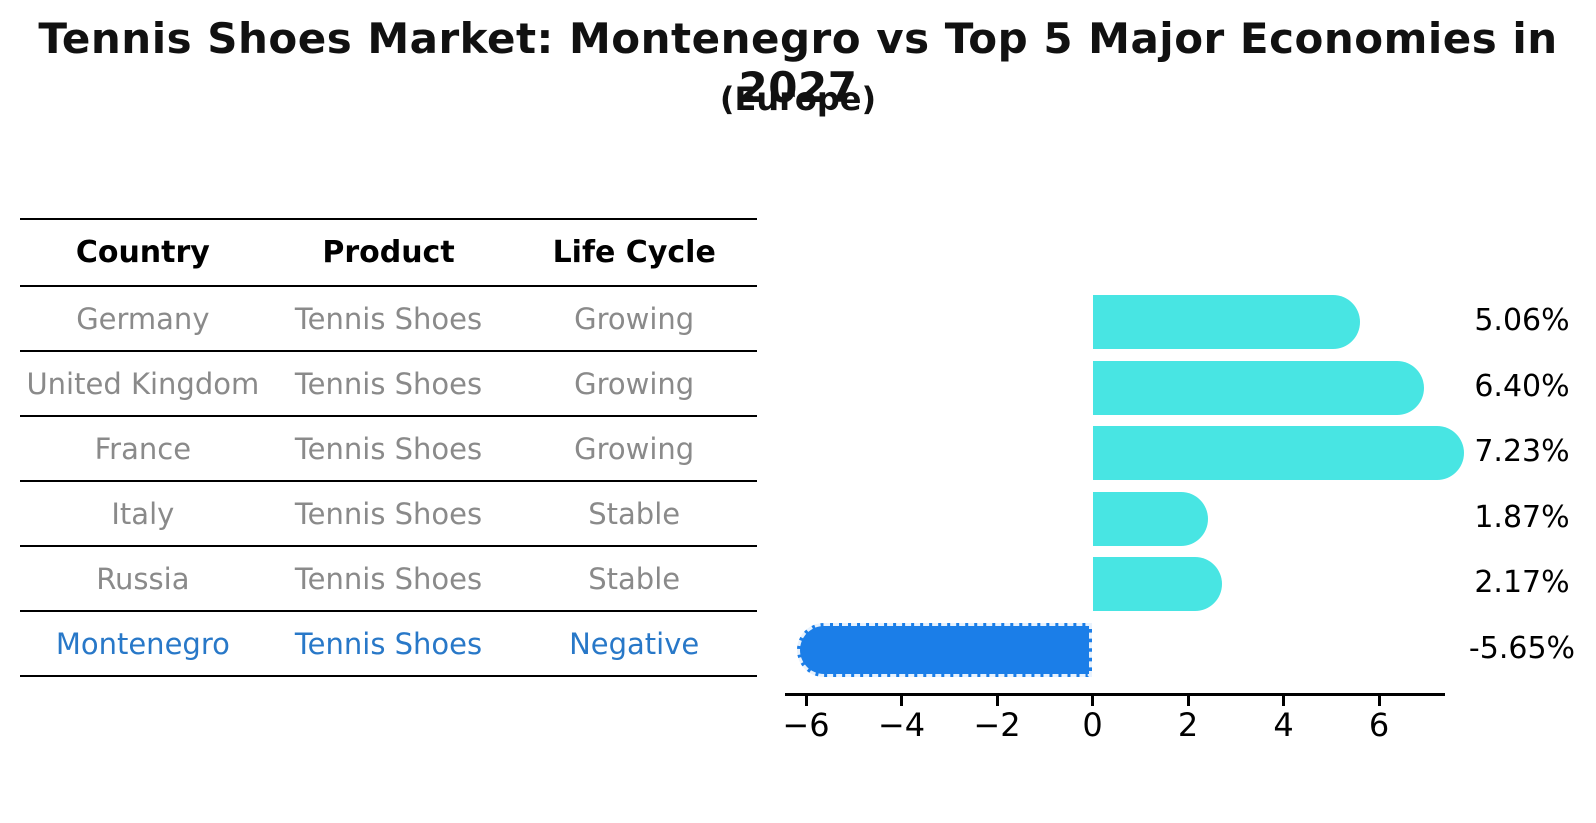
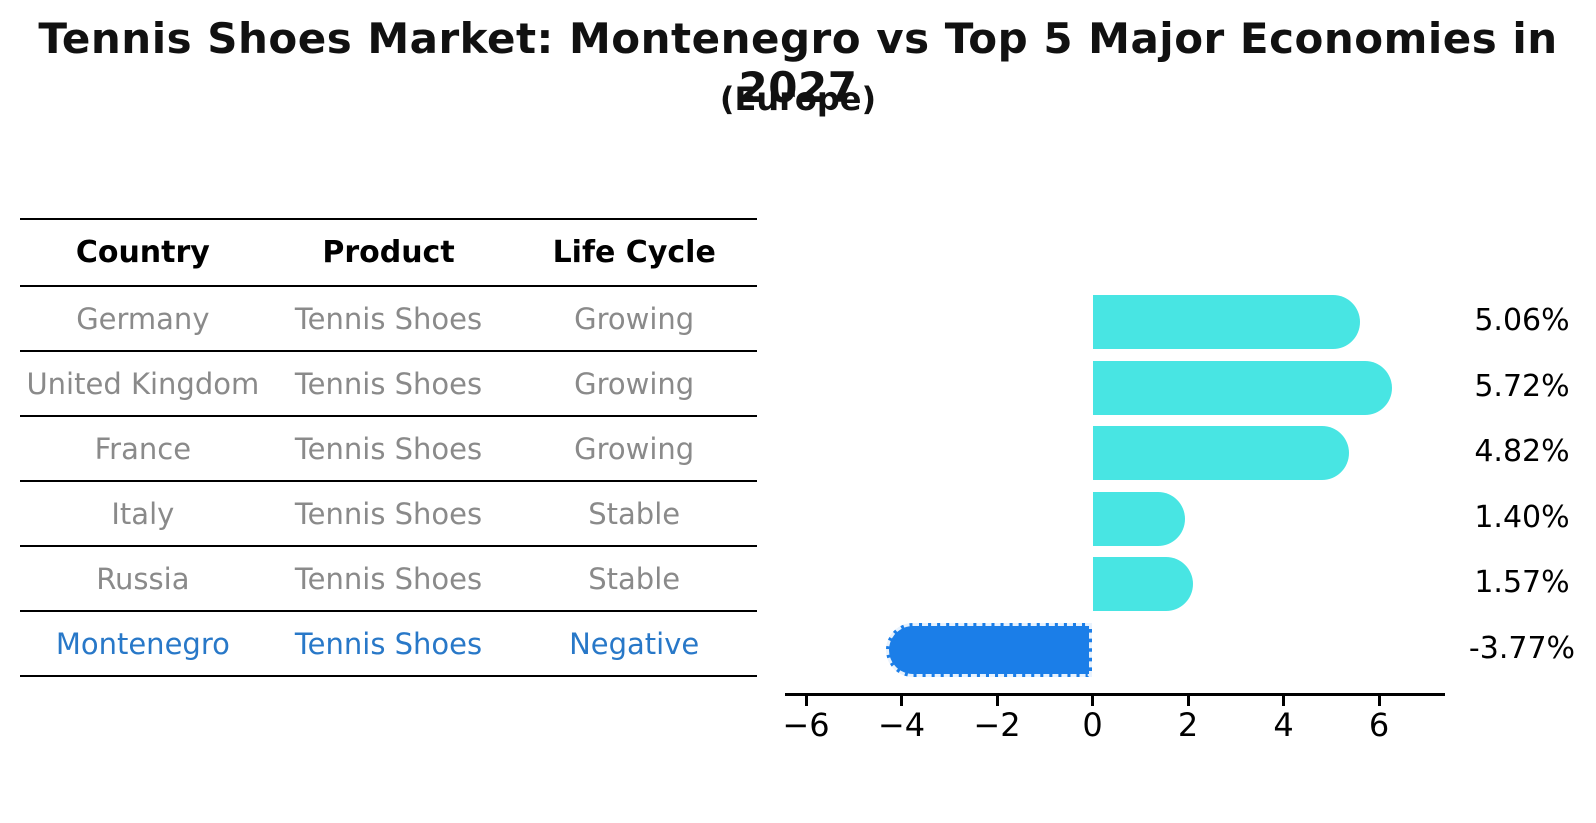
United Kingdom: 6.40% -> 5.72%
France: 7.23% -> 4.82%
Italy: 1.87% -> 1.40%
Russia: 2.17% -> 1.57%
Montenegro: -5.65% -> -3.77%
